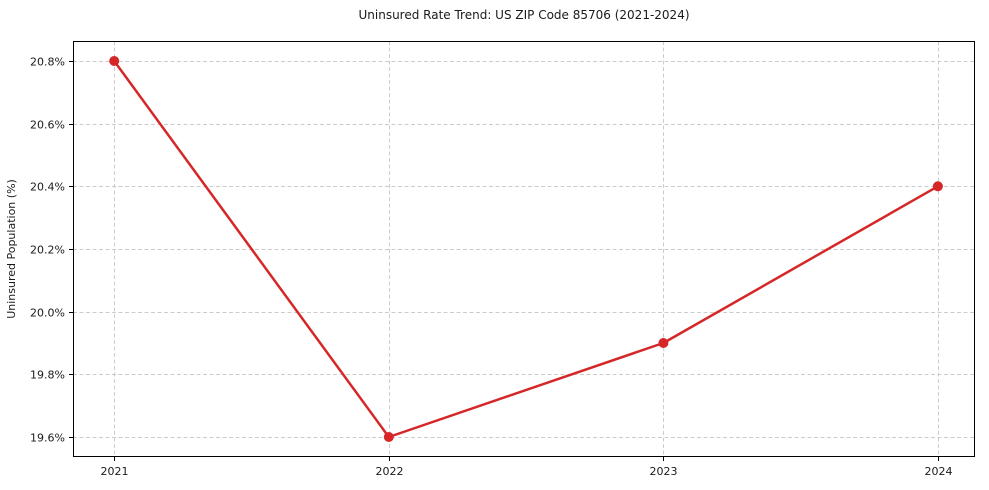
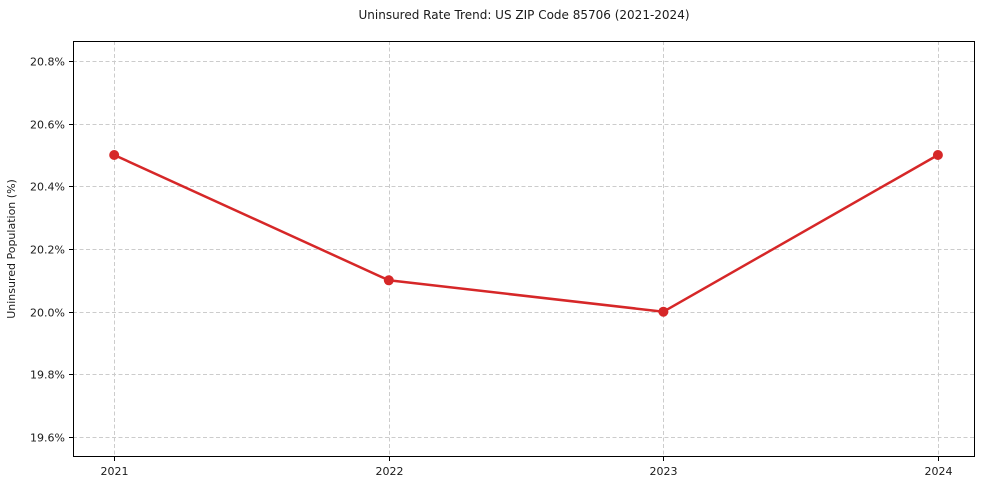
2021: 20.8% -> 20.5%
2022: 19.6% -> 20.1%
2023: 19.9% -> 20.0%
2024: 20.4% -> 20.5%
